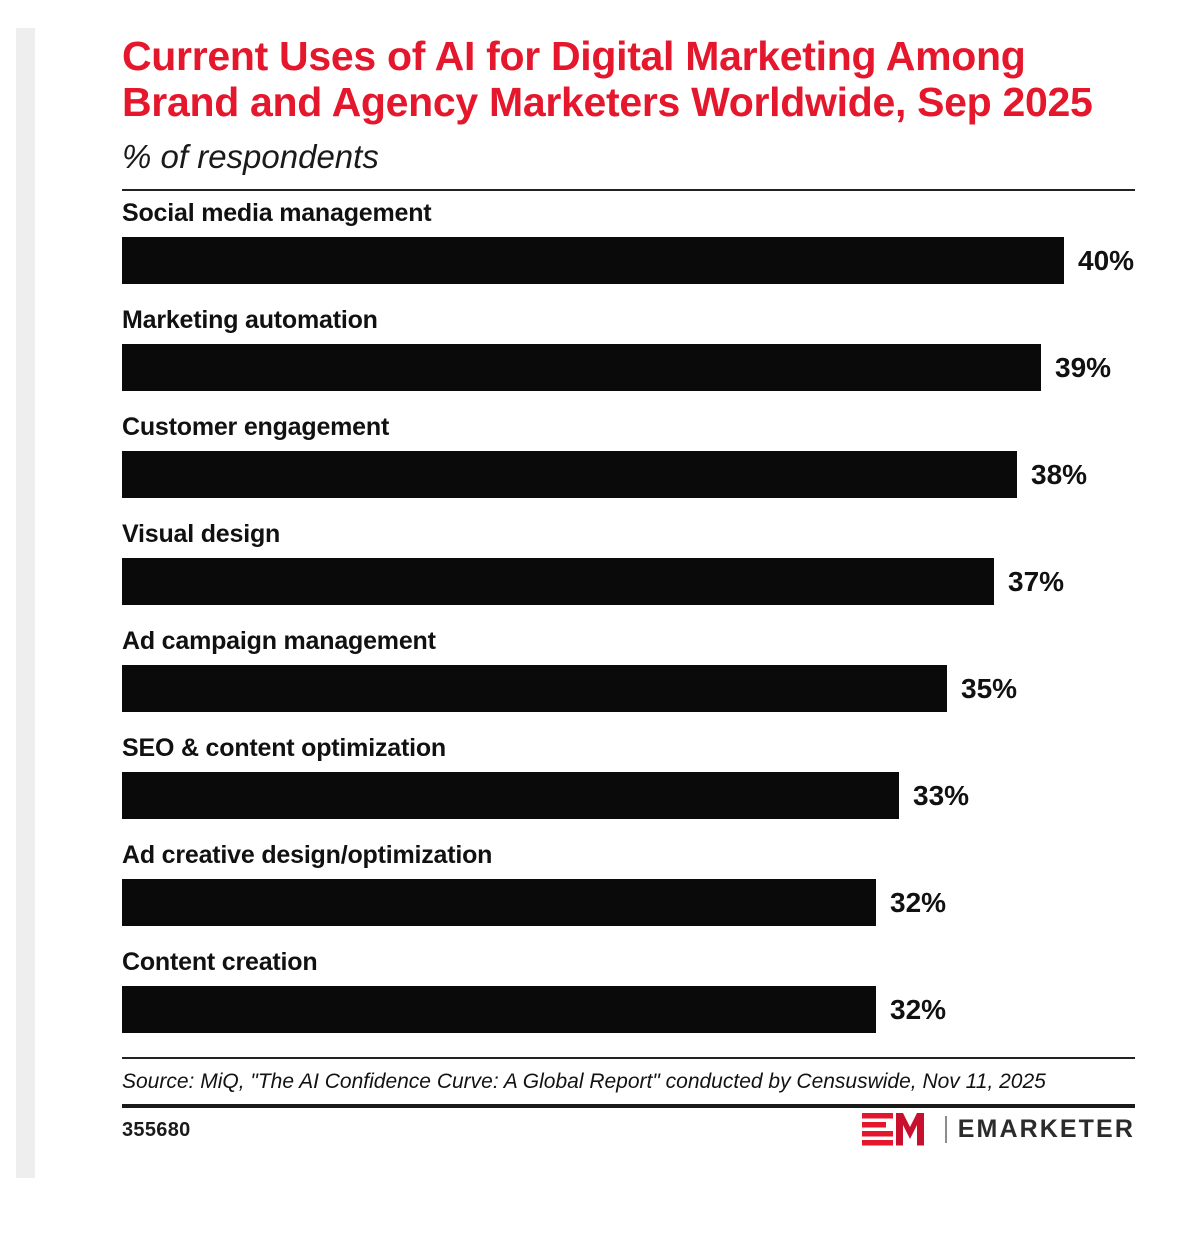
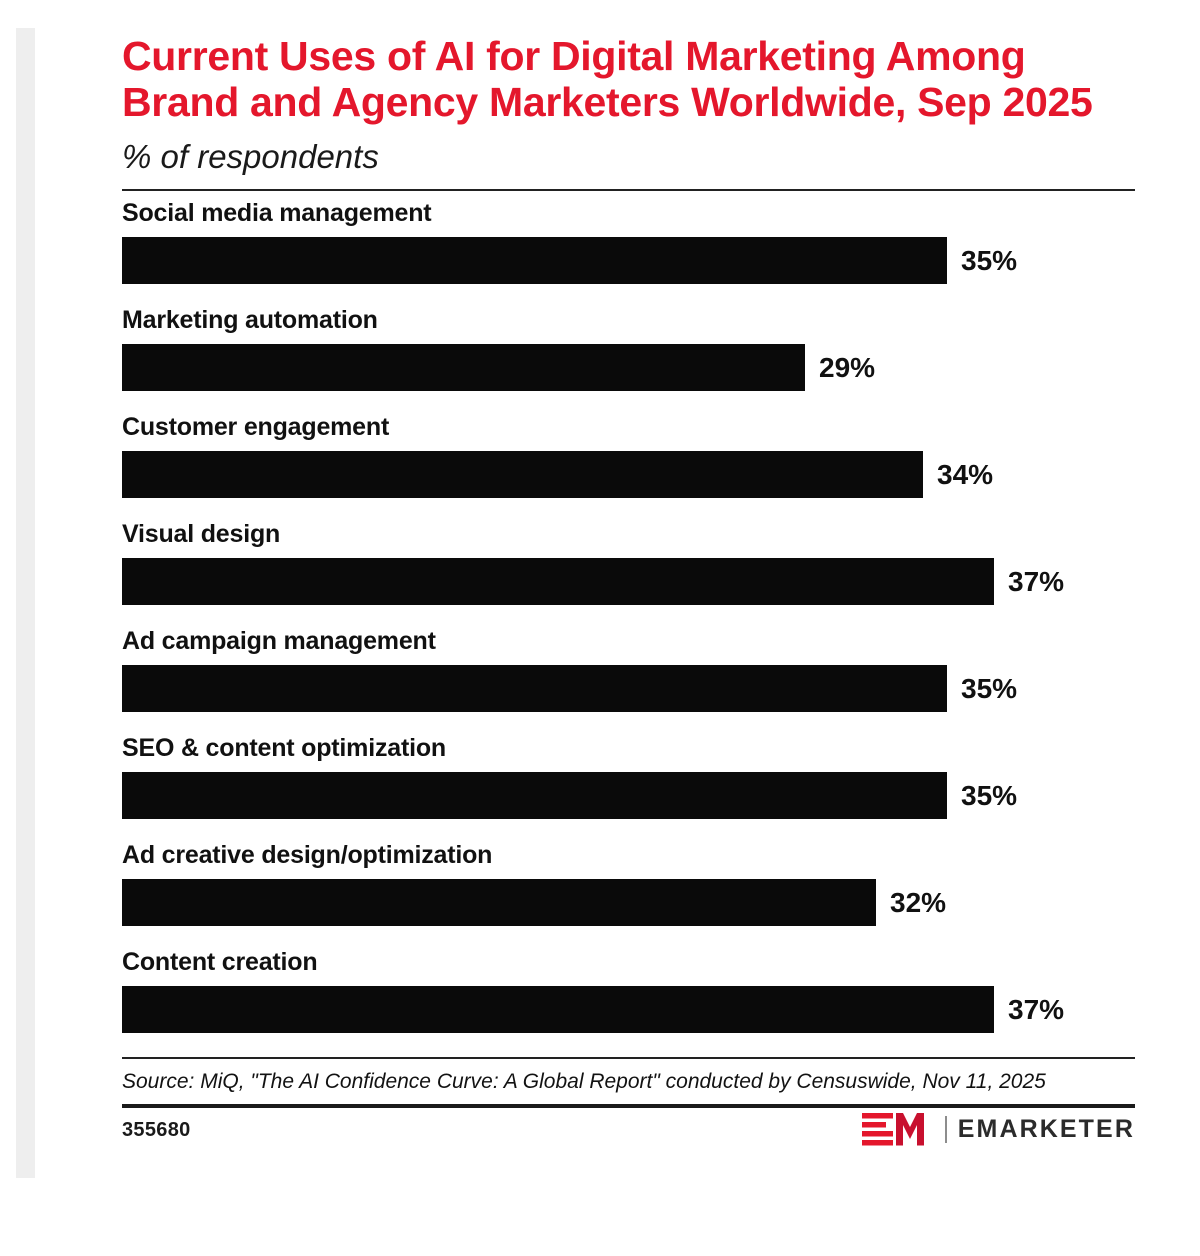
Social media management: 40% -> 35%
Marketing automation: 39% -> 29%
Customer engagement: 38% -> 34%
SEO & content optimization: 33% -> 35%
Content creation: 32% -> 37%
